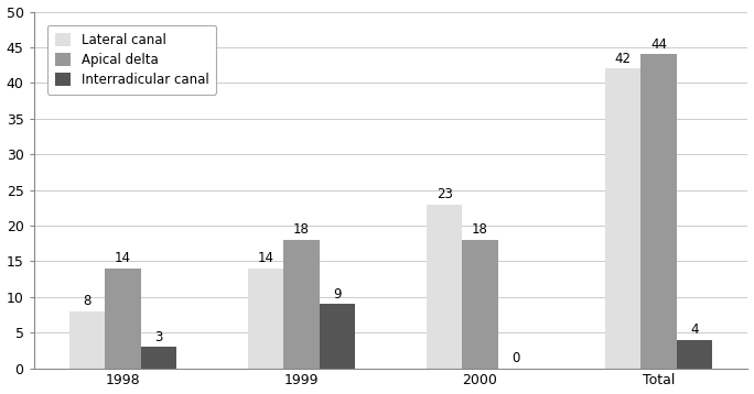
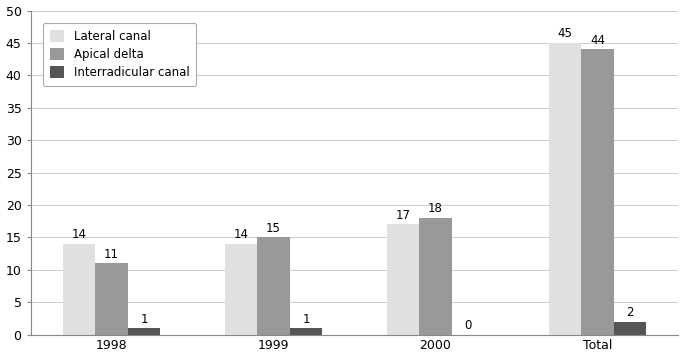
Lateral canal/1998: 8 -> 14
Apical delta/1998: 14 -> 11
Interradicular canal/1998: 3 -> 1
Apical delta/1999: 18 -> 15
Interradicular canal/1999: 9 -> 1
Lateral canal/2000: 23 -> 17
Lateral canal/Total: 42 -> 45
Interradicular canal/Total: 4 -> 2
